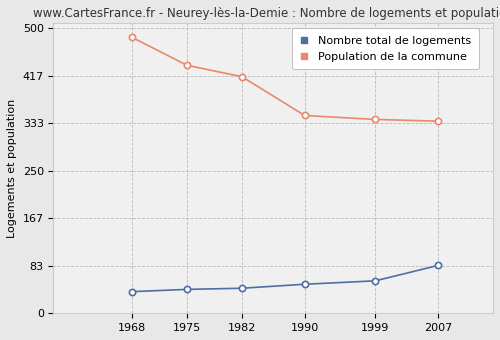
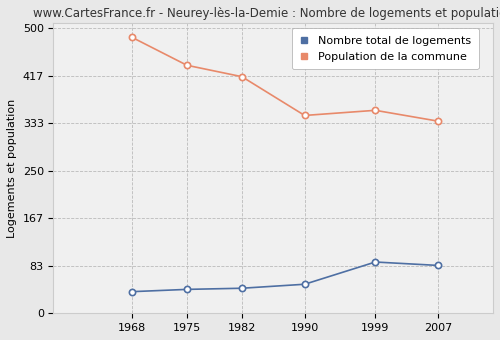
Nombre total de logements/1999: 57 -> 90
Population de la commune/1999: 340 -> 356
